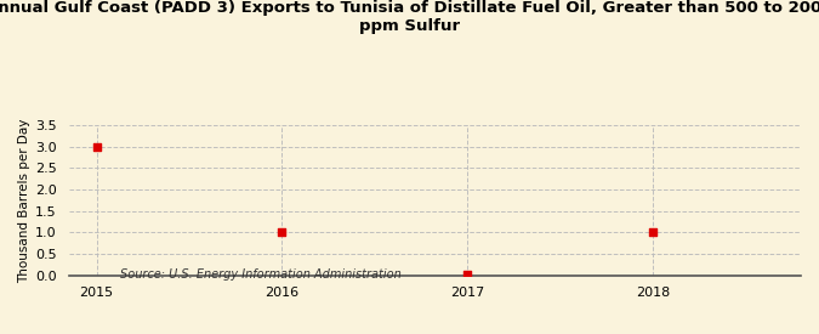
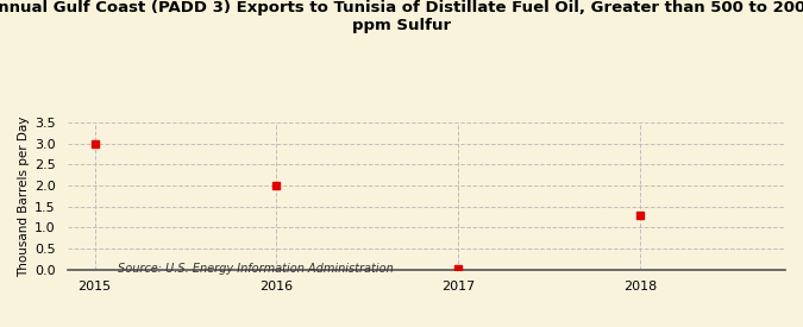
2016: 1.00 -> 2.00
2018: 1.00 -> 1.30
